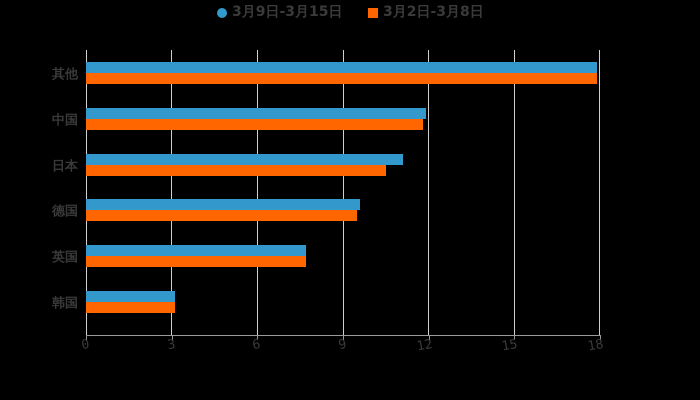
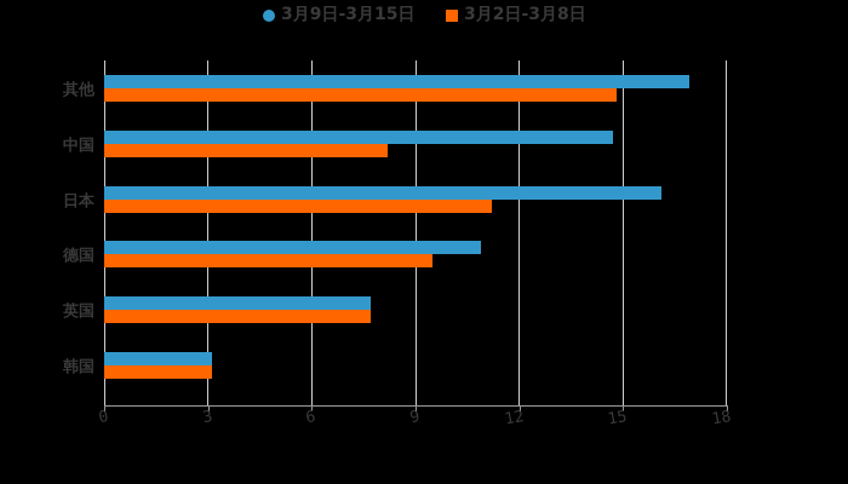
3月9日-3月15日/其他: 17.9 -> 16.9
3月2日-3月8日/其他: 17.9 -> 14.8
3月9日-3月15日/中国: 11.9 -> 14.7
3月2日-3月8日/中国: 11.8 -> 8.2
3月9日-3月15日/日本: 11.1 -> 16.1
3月2日-3月8日/日本: 10.5 -> 11.2
3月9日-3月15日/德国: 9.6 -> 10.9
